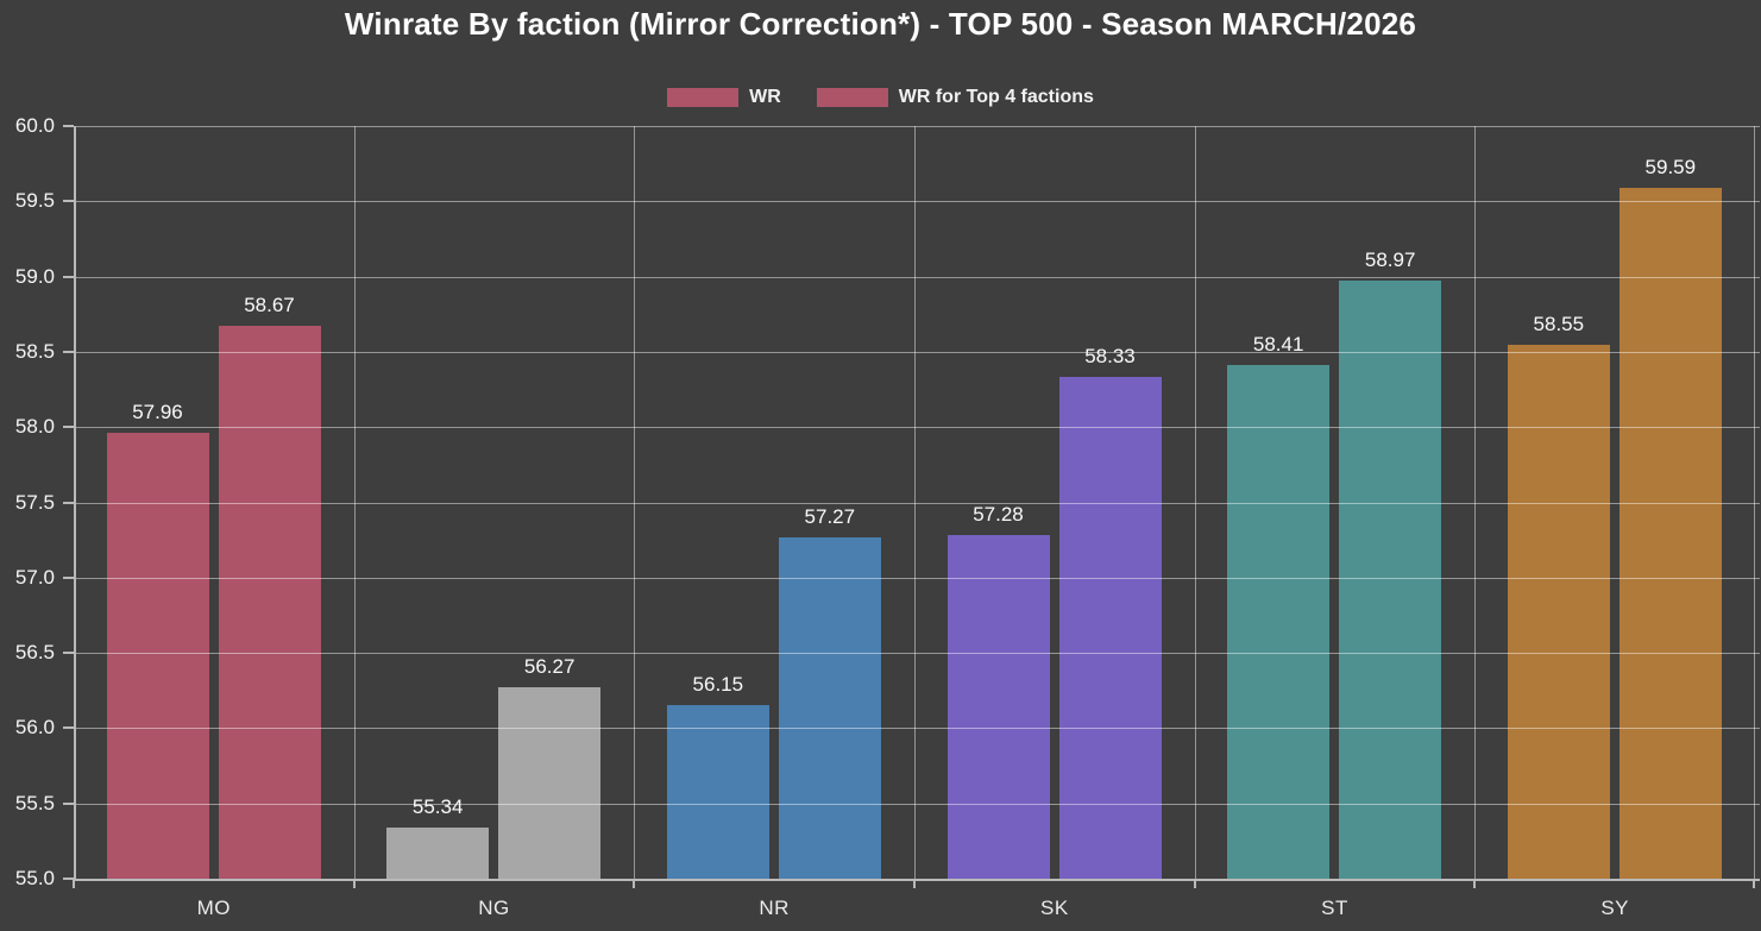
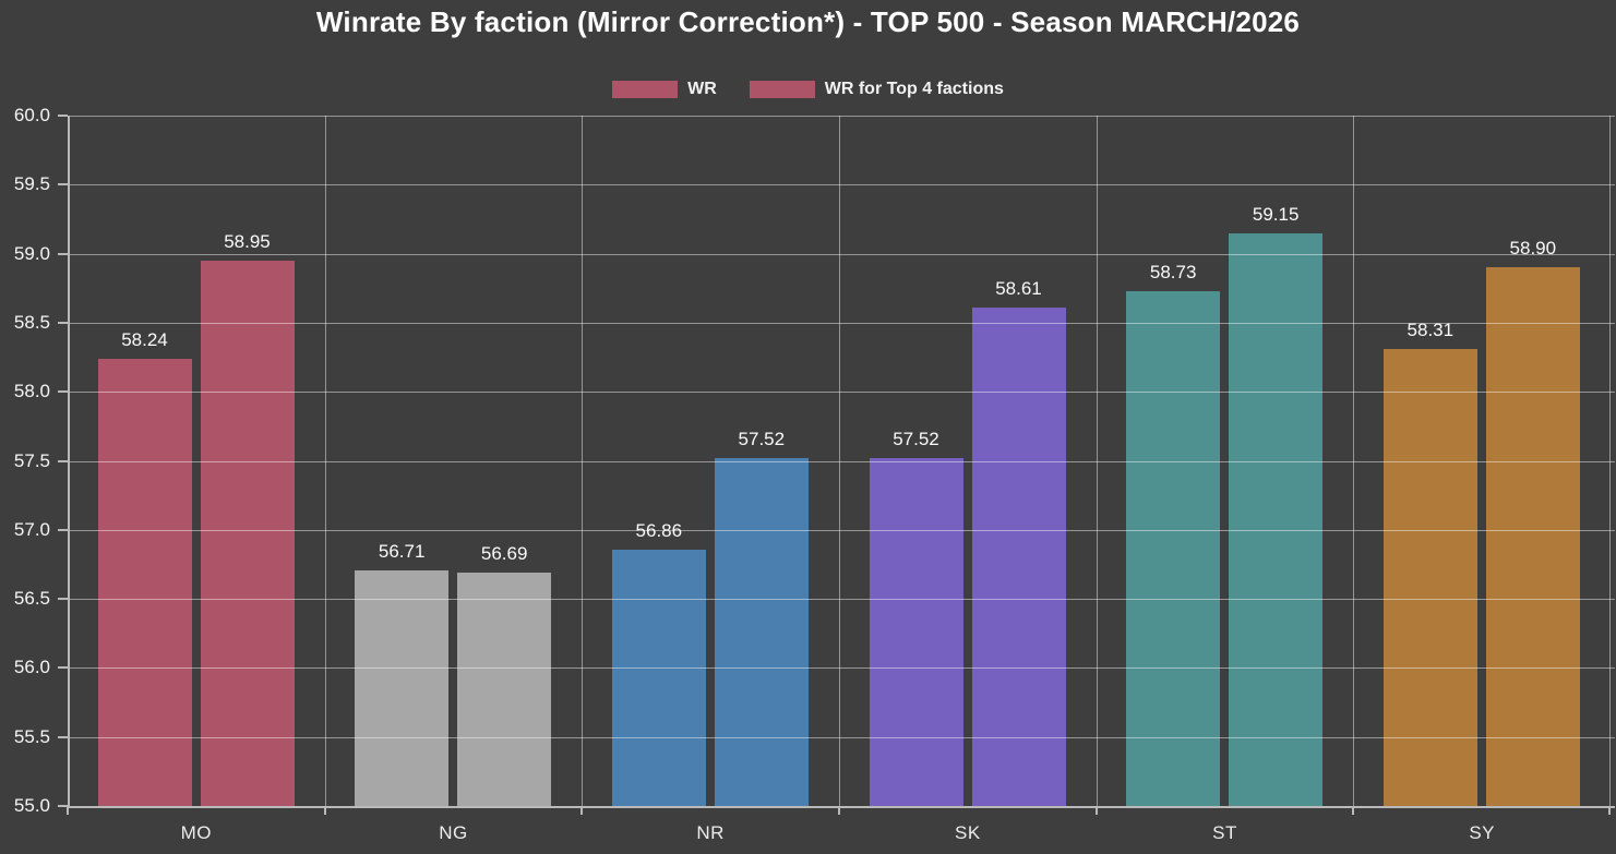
WR/MO: 57.96 -> 58.24
WR for Top 4 factions/MO: 58.67 -> 58.95
WR/NG: 55.34 -> 56.71
WR for Top 4 factions/NG: 56.27 -> 56.69
WR/NR: 56.15 -> 56.86
WR for Top 4 factions/NR: 57.27 -> 57.52
WR/SK: 57.28 -> 57.52
WR for Top 4 factions/SK: 58.33 -> 58.61
WR/ST: 58.41 -> 58.73
WR for Top 4 factions/ST: 58.97 -> 59.15
WR/SY: 58.55 -> 58.31
WR for Top 4 factions/SY: 59.59 -> 58.90
